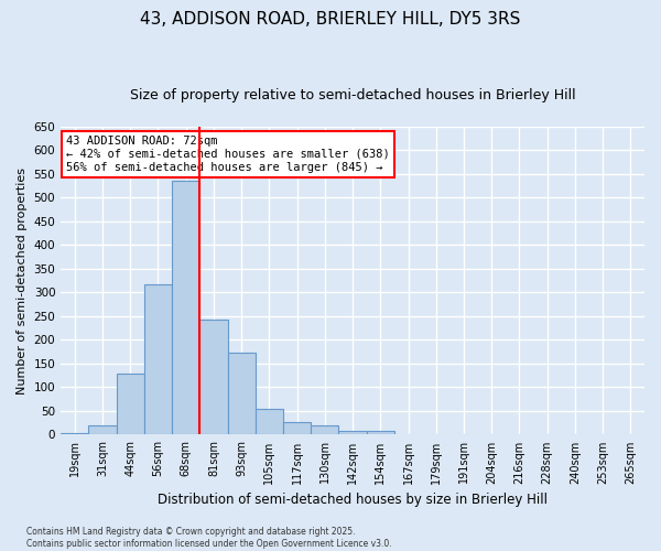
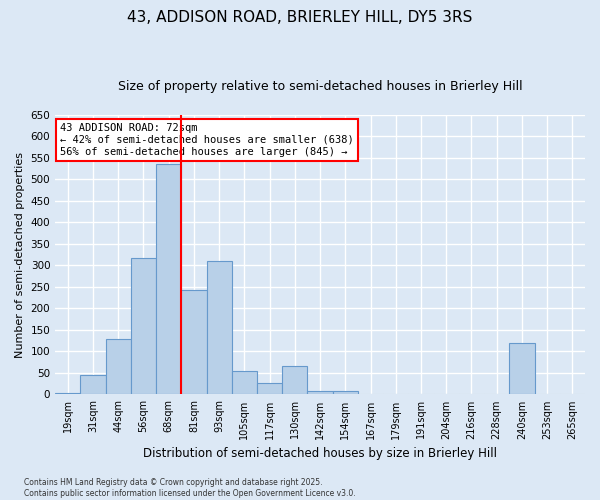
31sqm: 20 -> 45
93sqm: 172 -> 310
130sqm: 20 -> 65
240sqm: 2 -> 120
